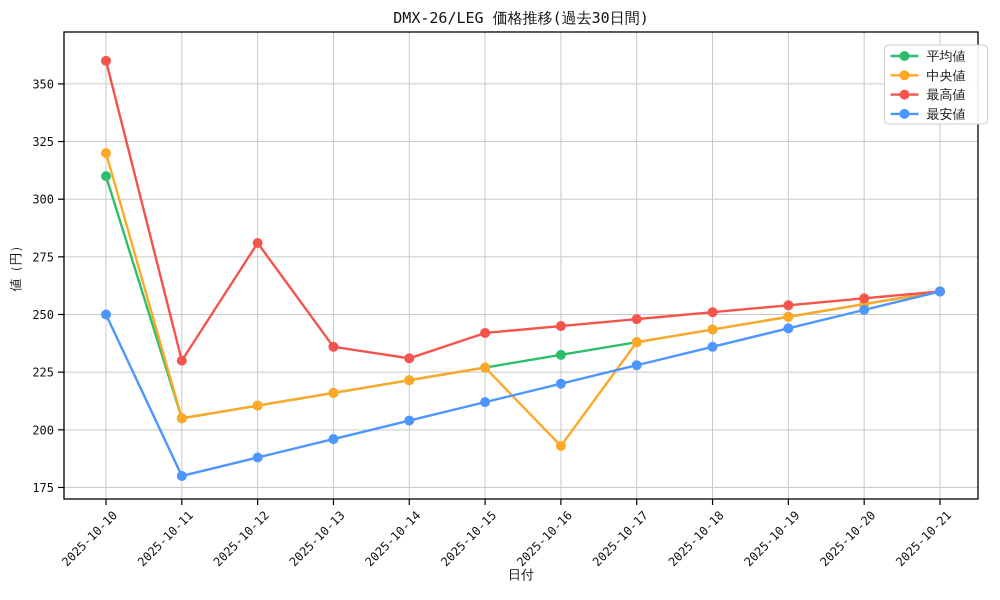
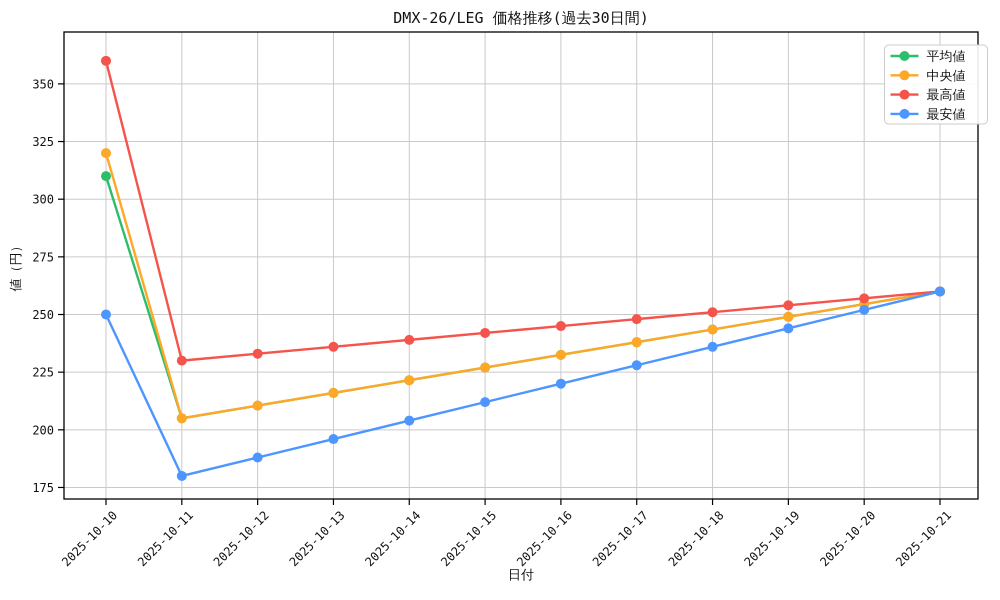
最高値/2025-10-12: 281 -> 233
最高値/2025-10-14: 231 -> 239
中央値/2025-10-16: 193 -> 232
